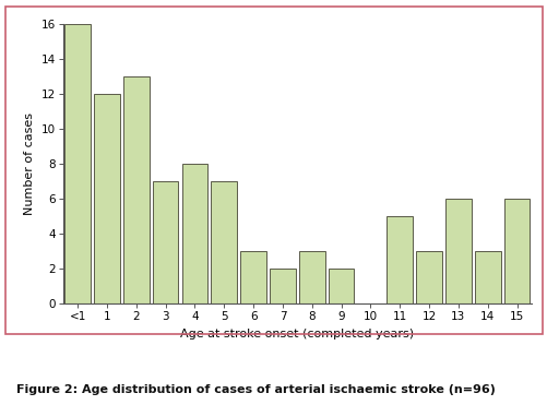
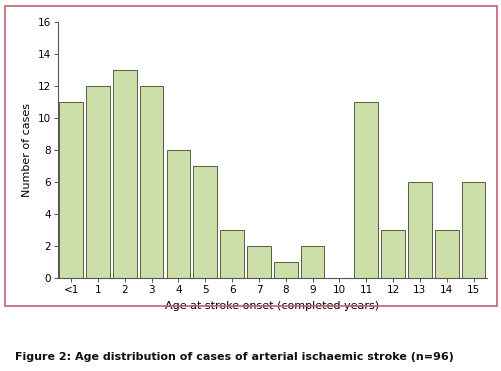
<1: 16 -> 11
3: 7 -> 12
8: 3 -> 1
11: 5 -> 11
